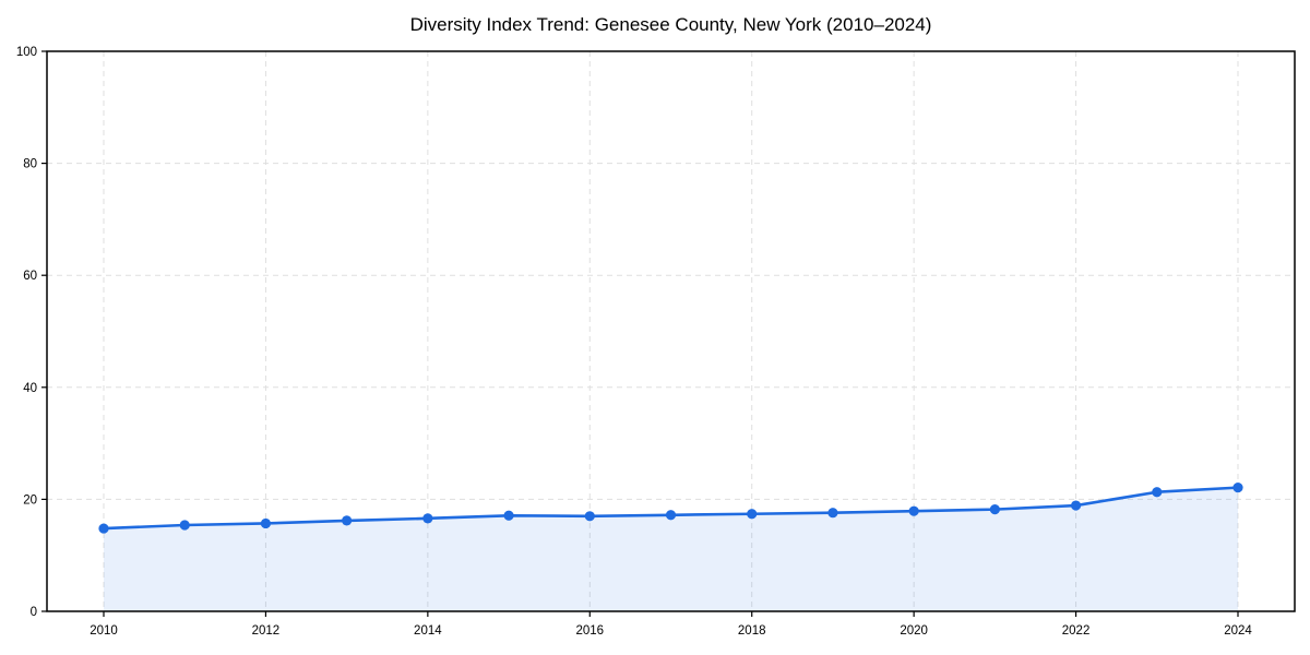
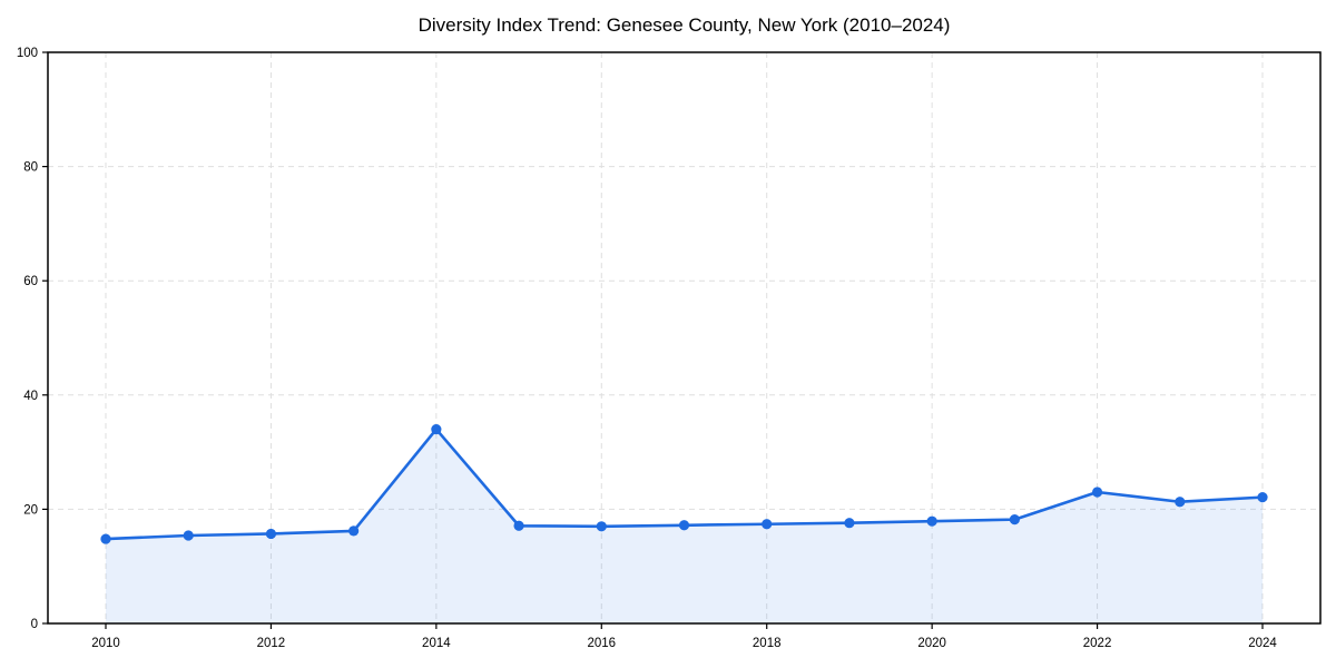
2014: 17 -> 34
2022: 19 -> 23
